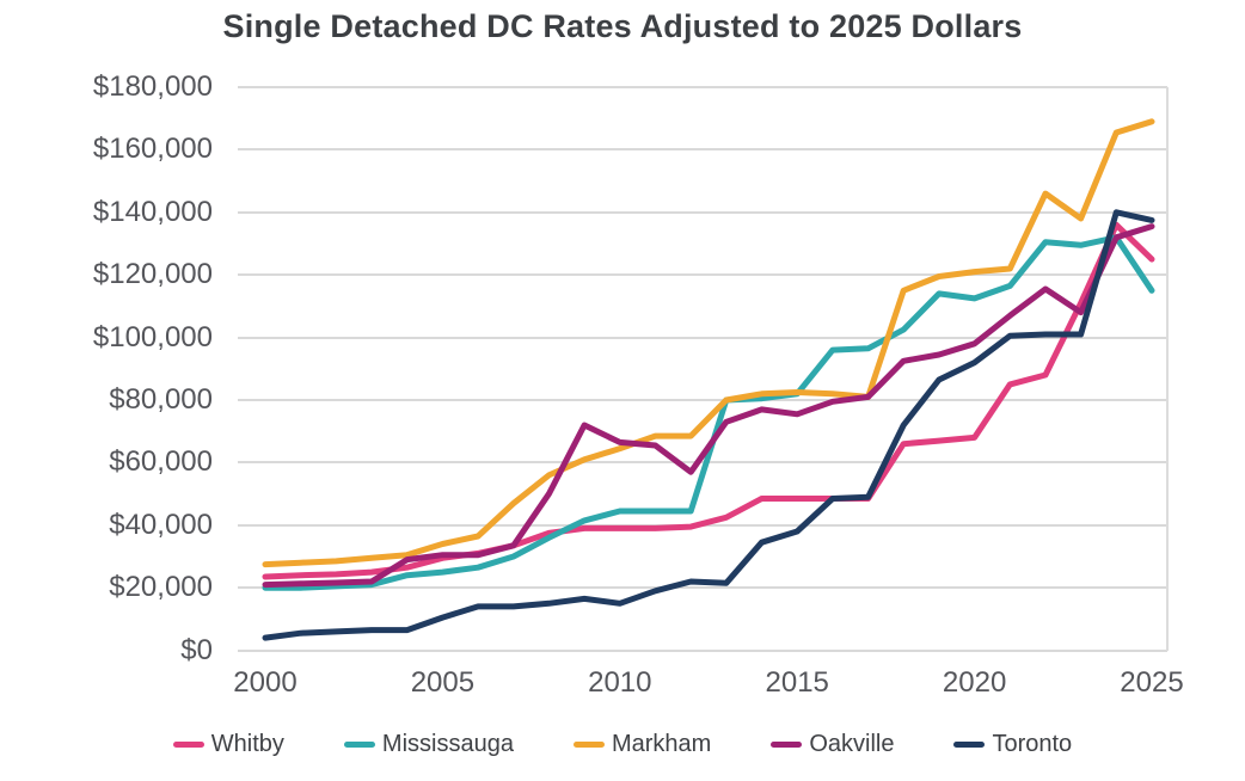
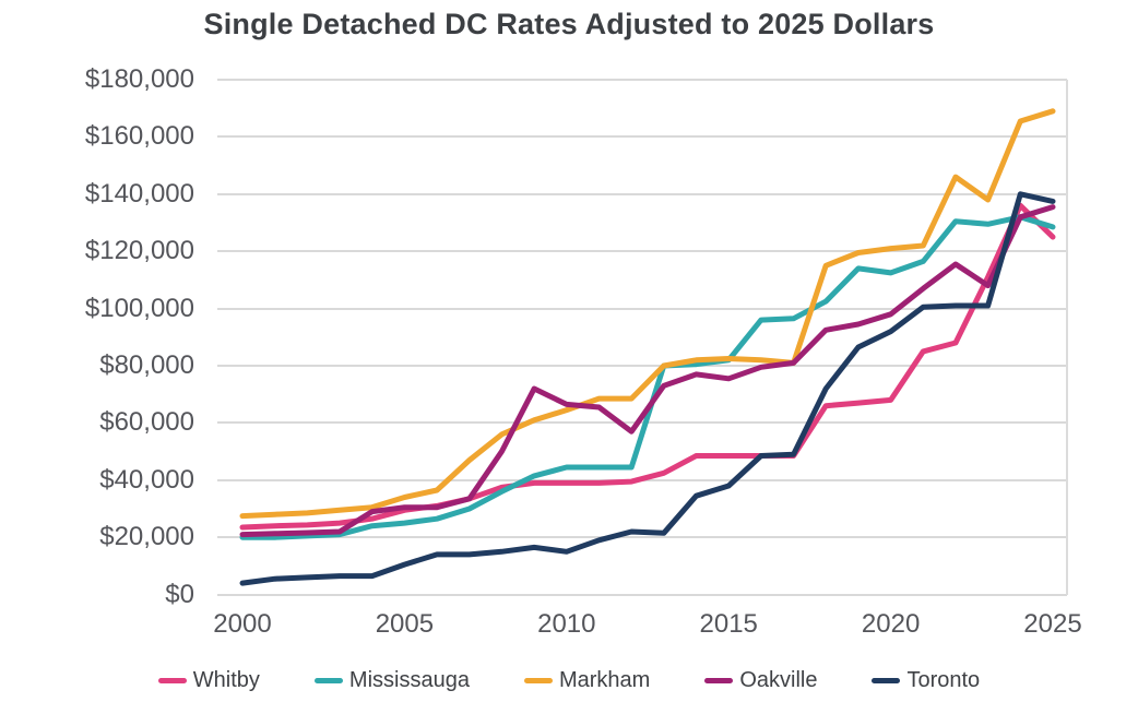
Mississauga/2025: $115000 -> $128000
